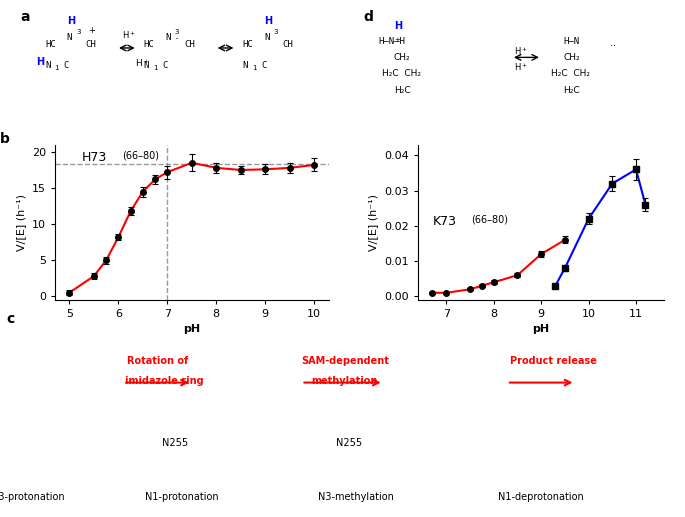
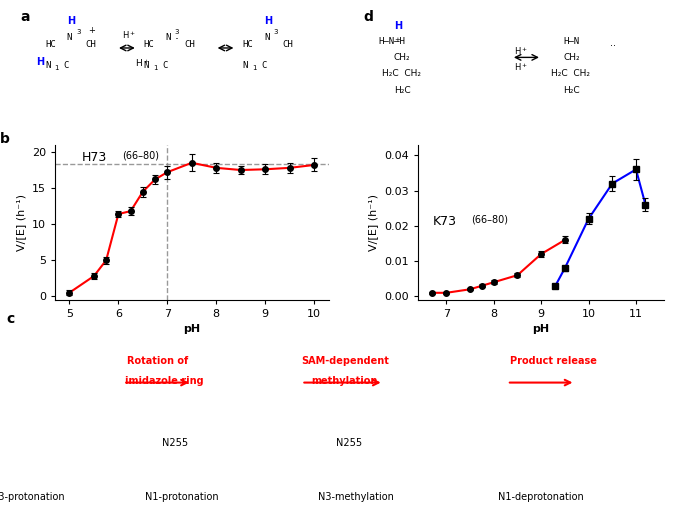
6: 8.2 -> 11.4
